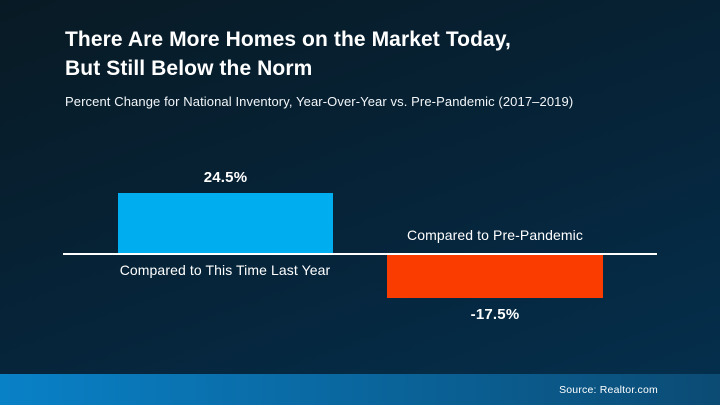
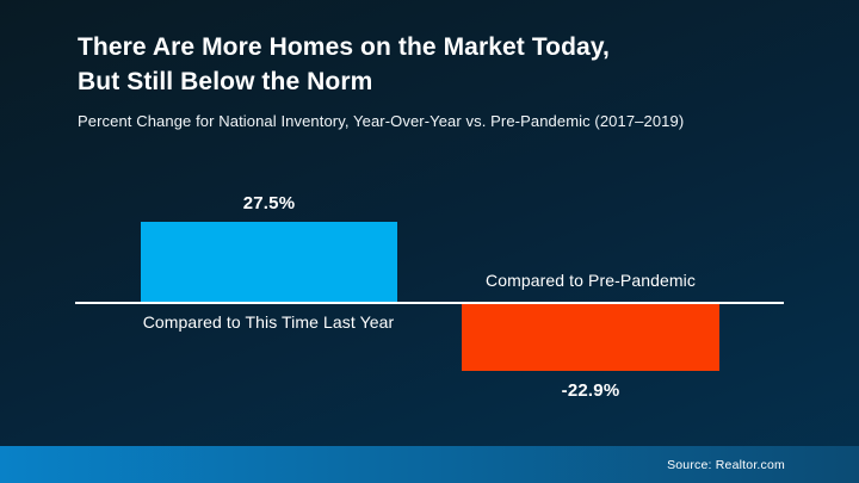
Compared to This Time Last Year: 24.5% -> 27.5%
Compared to Pre-Pandemic: -17.5% -> -22.9%
